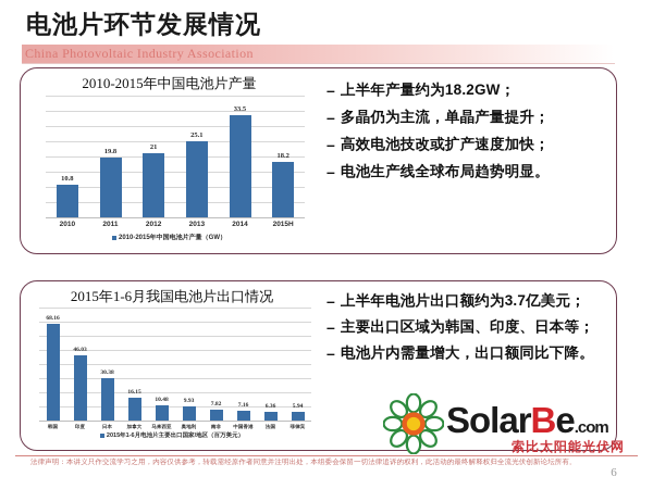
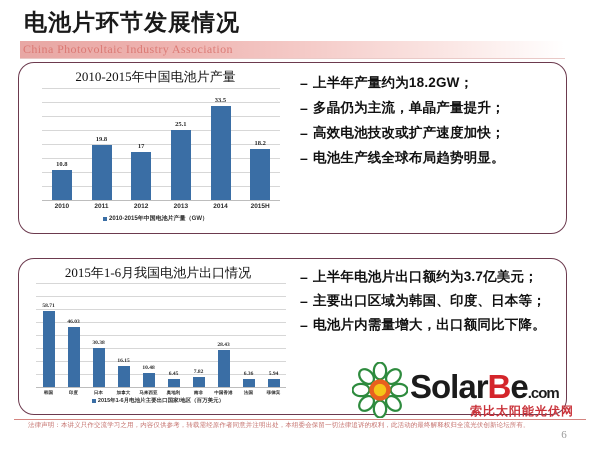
2010-2015年中国电池片产量/2012: 21 -> 17
2015年1-6月我国电池片出口情况/韩国: 68.16 -> 58.71
2015年1-6月我国电池片出口情况/奥地利: 9.93 -> 6.45
2015年1-6月我国电池片出口情况/中国香港: 7.16 -> 28.43
